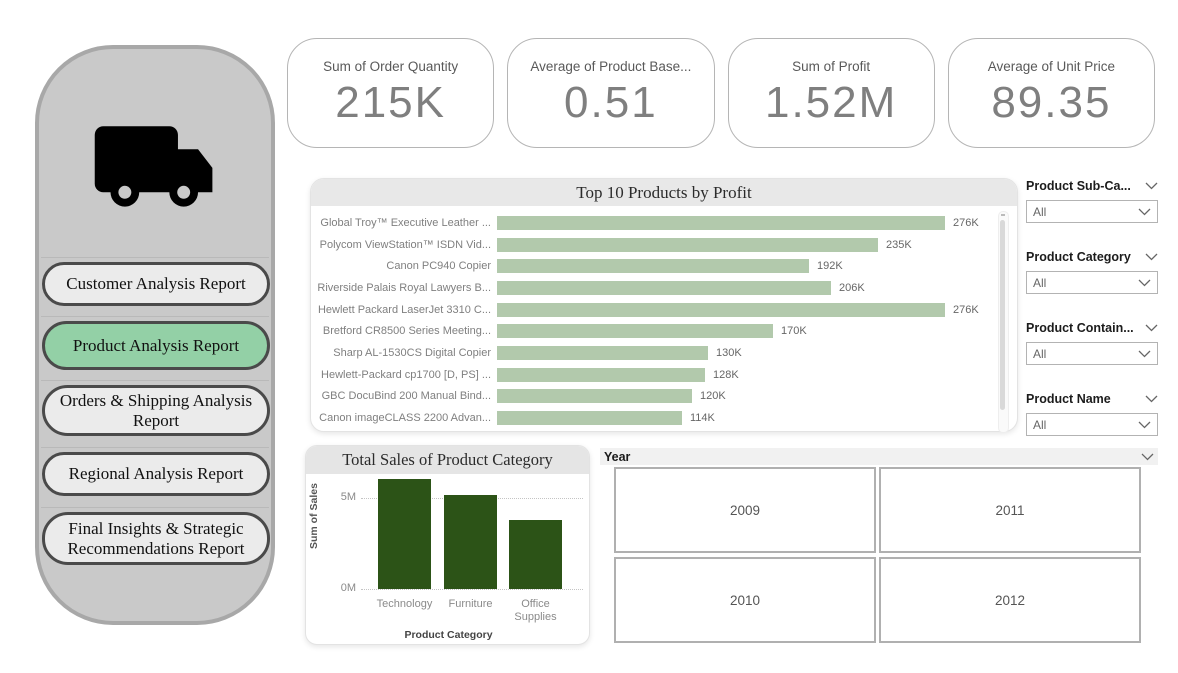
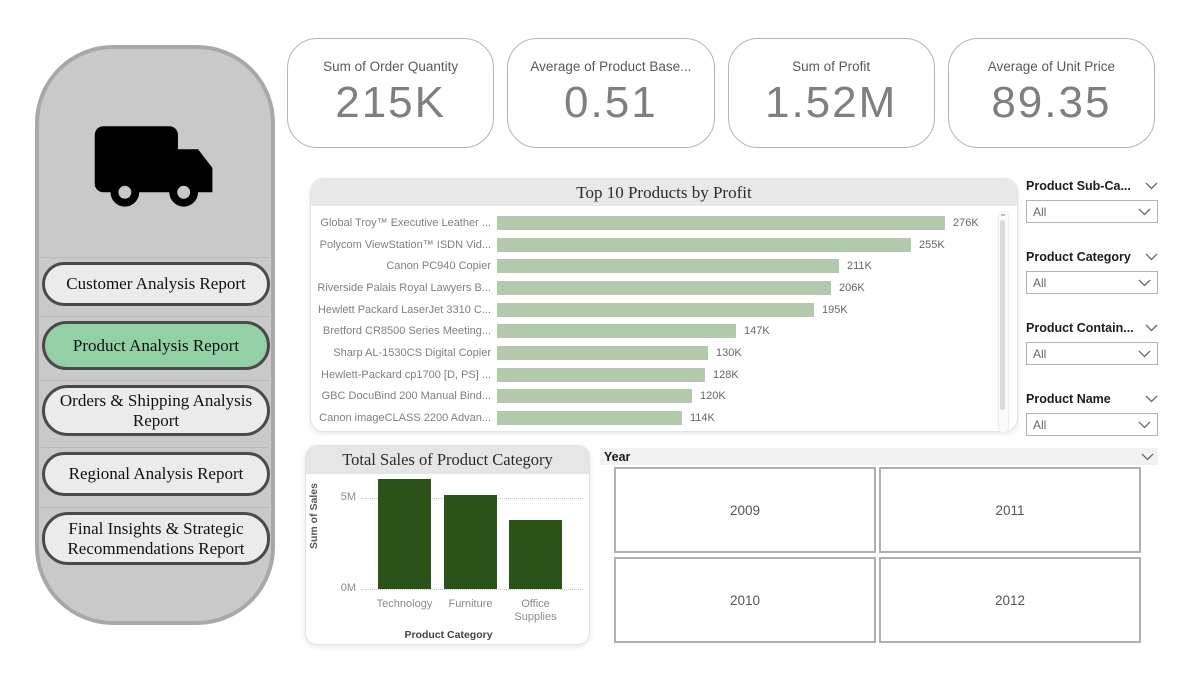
Top 10 Products by Profit/Polycom ViewStation™ ISDN Vid...: 235K -> 255K
Top 10 Products by Profit/Canon PC940 Copier: 192K -> 211K
Top 10 Products by Profit/Hewlett Packard LaserJet 3310 C...: 276K -> 195K
Top 10 Products by Profit/Bretford CR8500 Series Meeting...: 170K -> 147K
